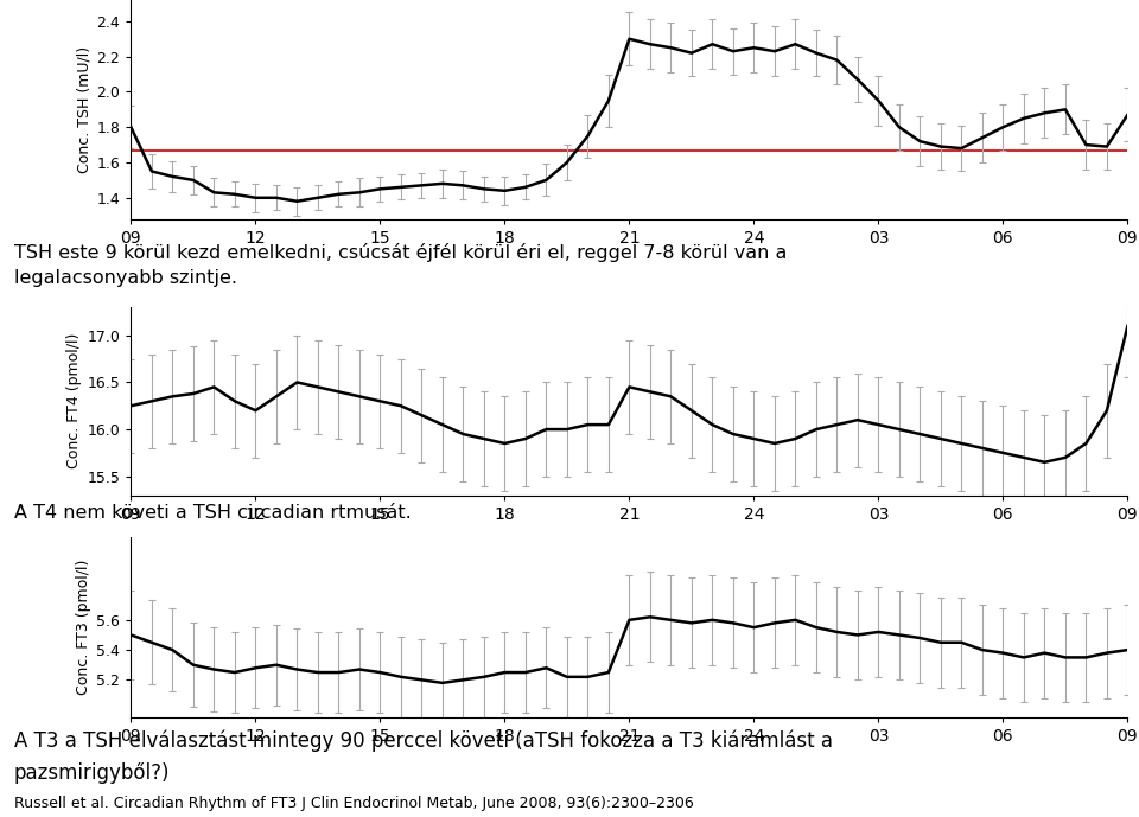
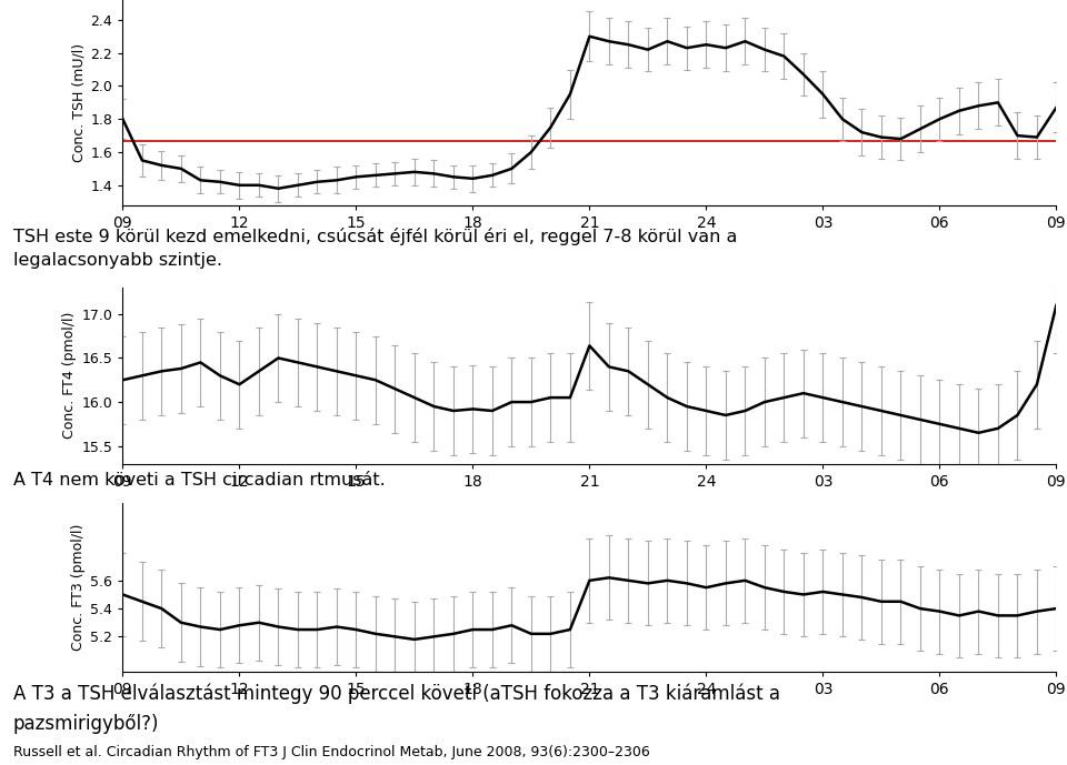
18: 15.85 -> 15.92
21: 16.45 -> 16.64
